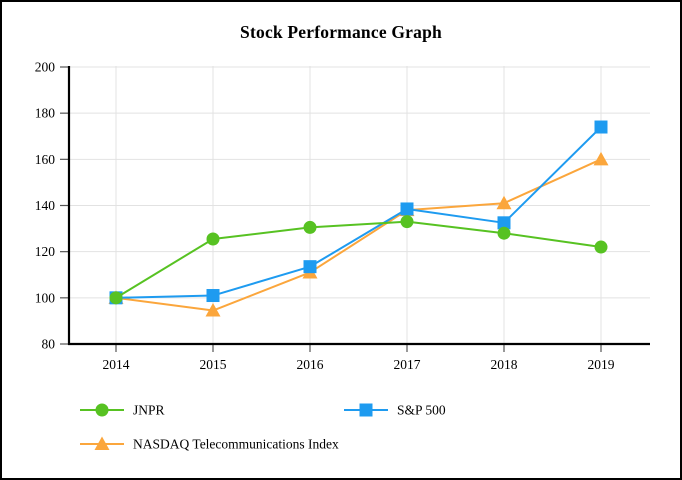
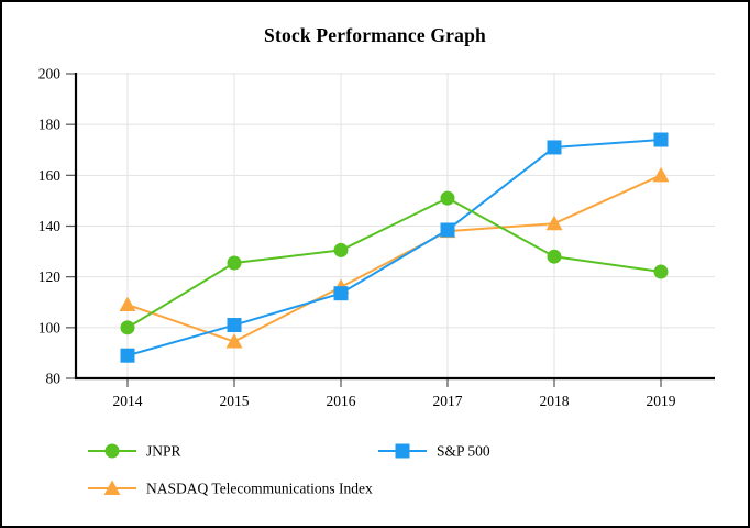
S&P 500/2014: 100 -> 89
NASDAQ Telecommunications Index/2014: 100 -> 109
NASDAQ Telecommunications Index/2016: 111 -> 116
JNPR/2017: 133 -> 151
S&P 500/2018: 132 -> 171
